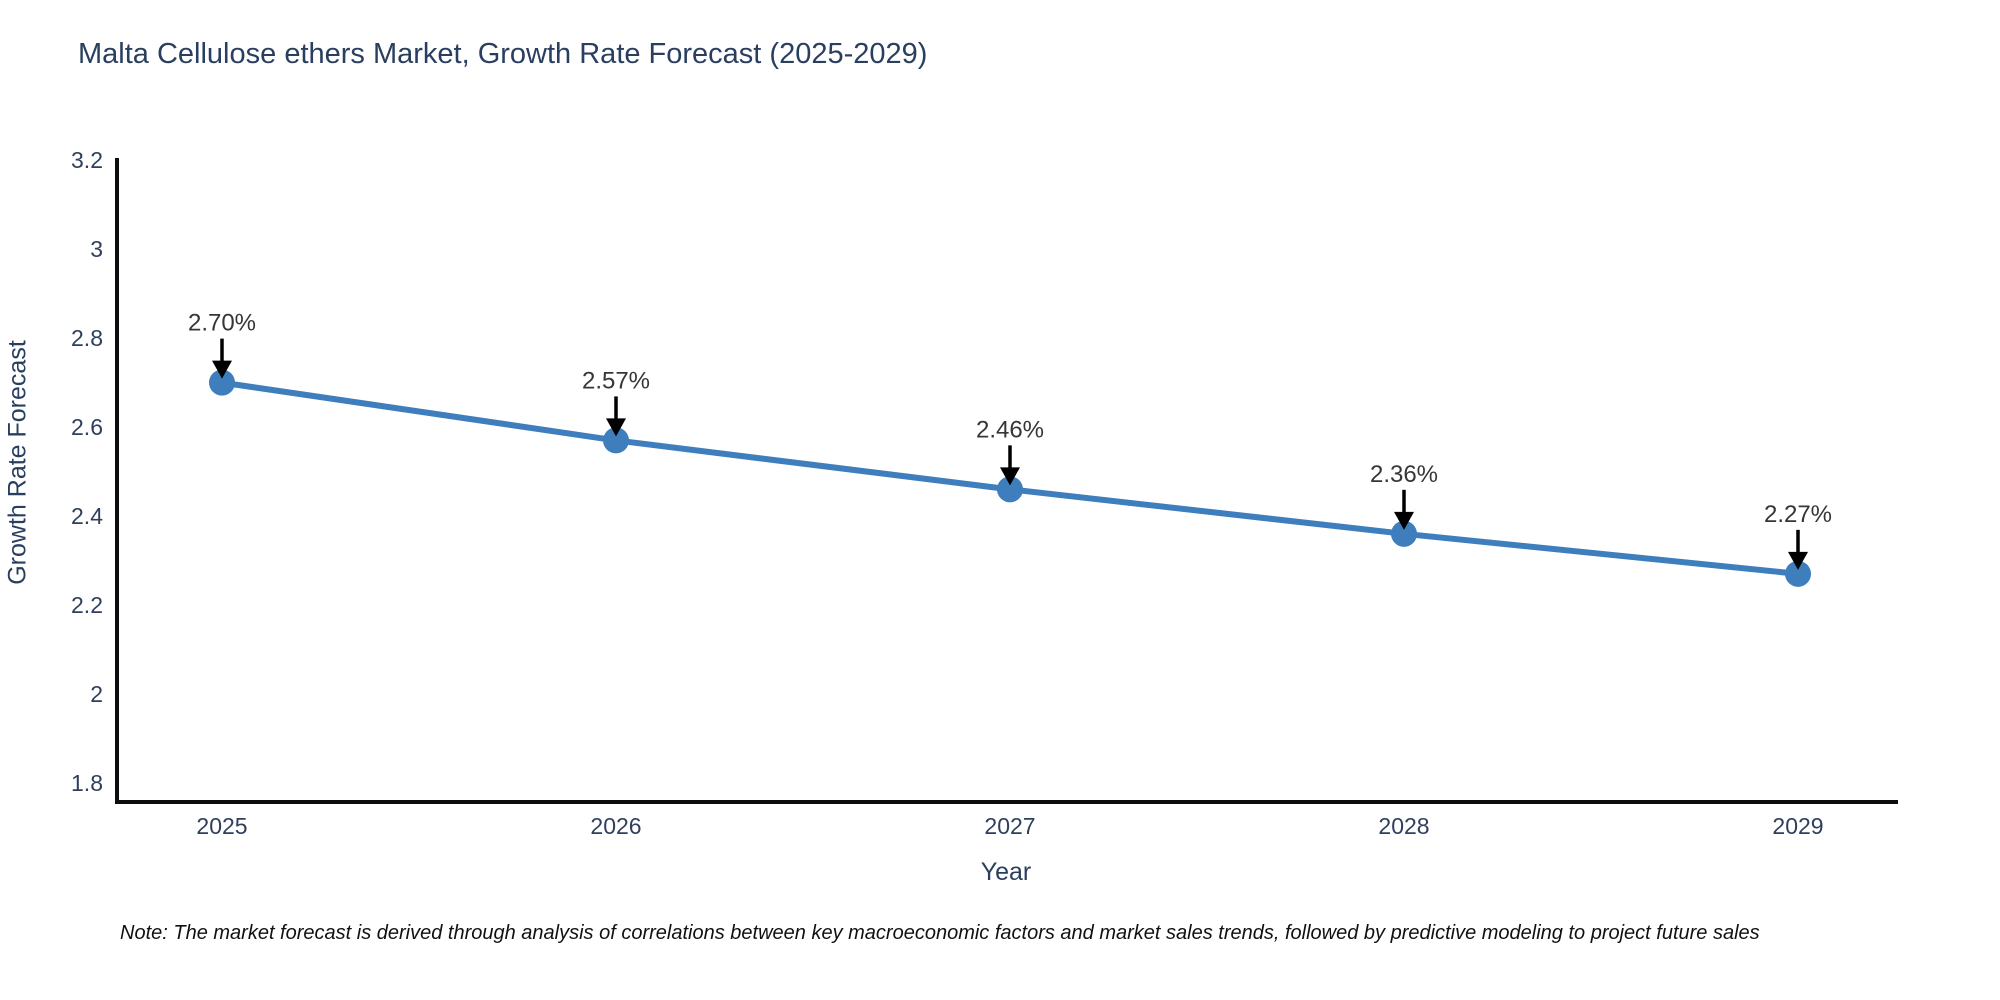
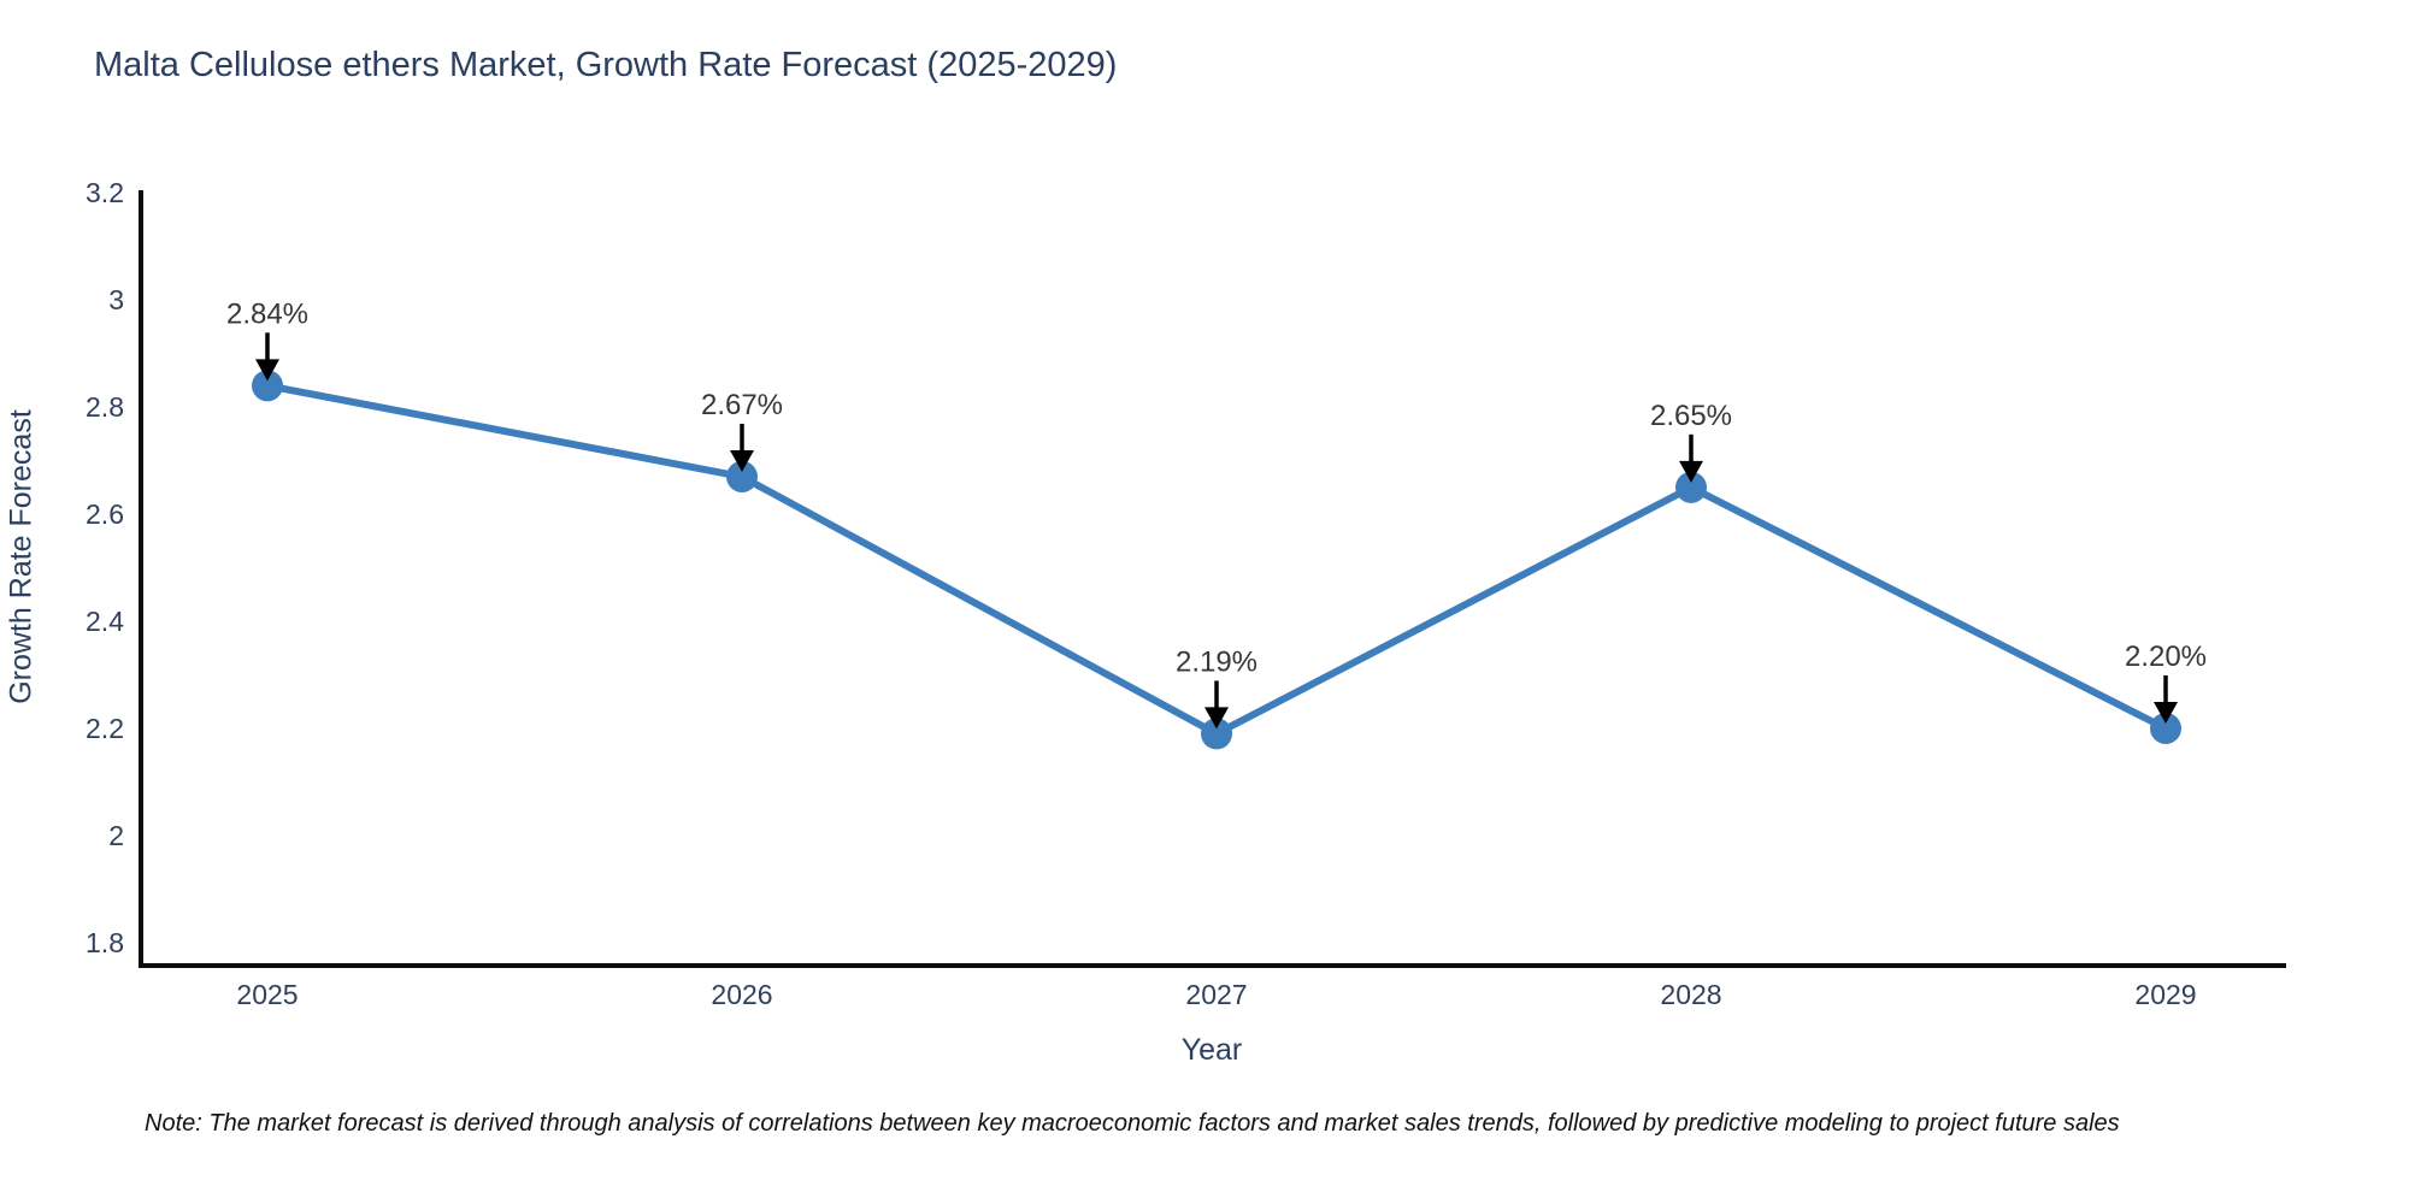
2025: 2.70% -> 2.84%
2026: 2.57% -> 2.67%
2027: 2.46% -> 2.19%
2028: 2.36% -> 2.65%
2029: 2.27% -> 2.20%
